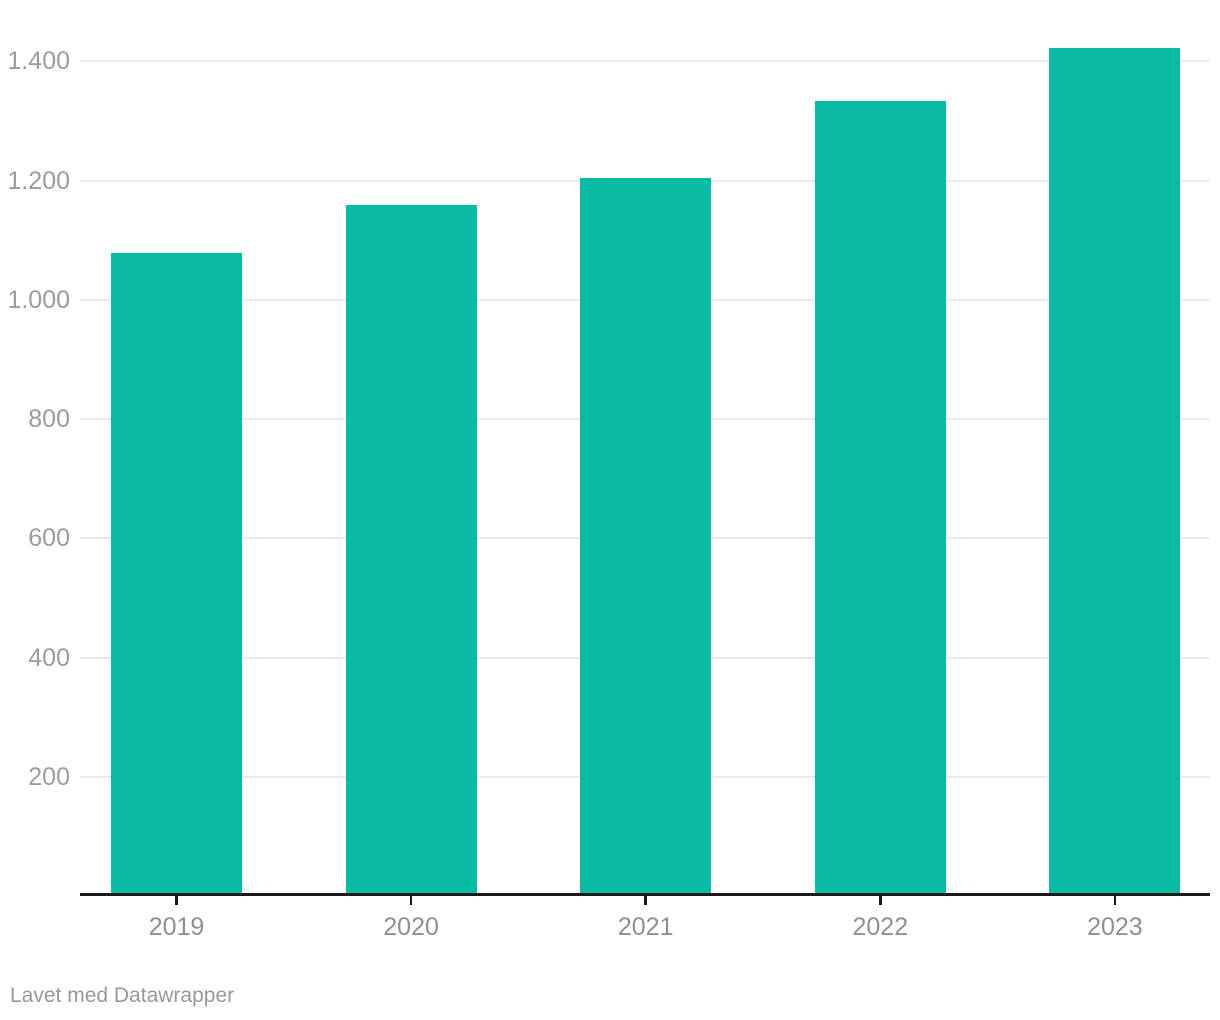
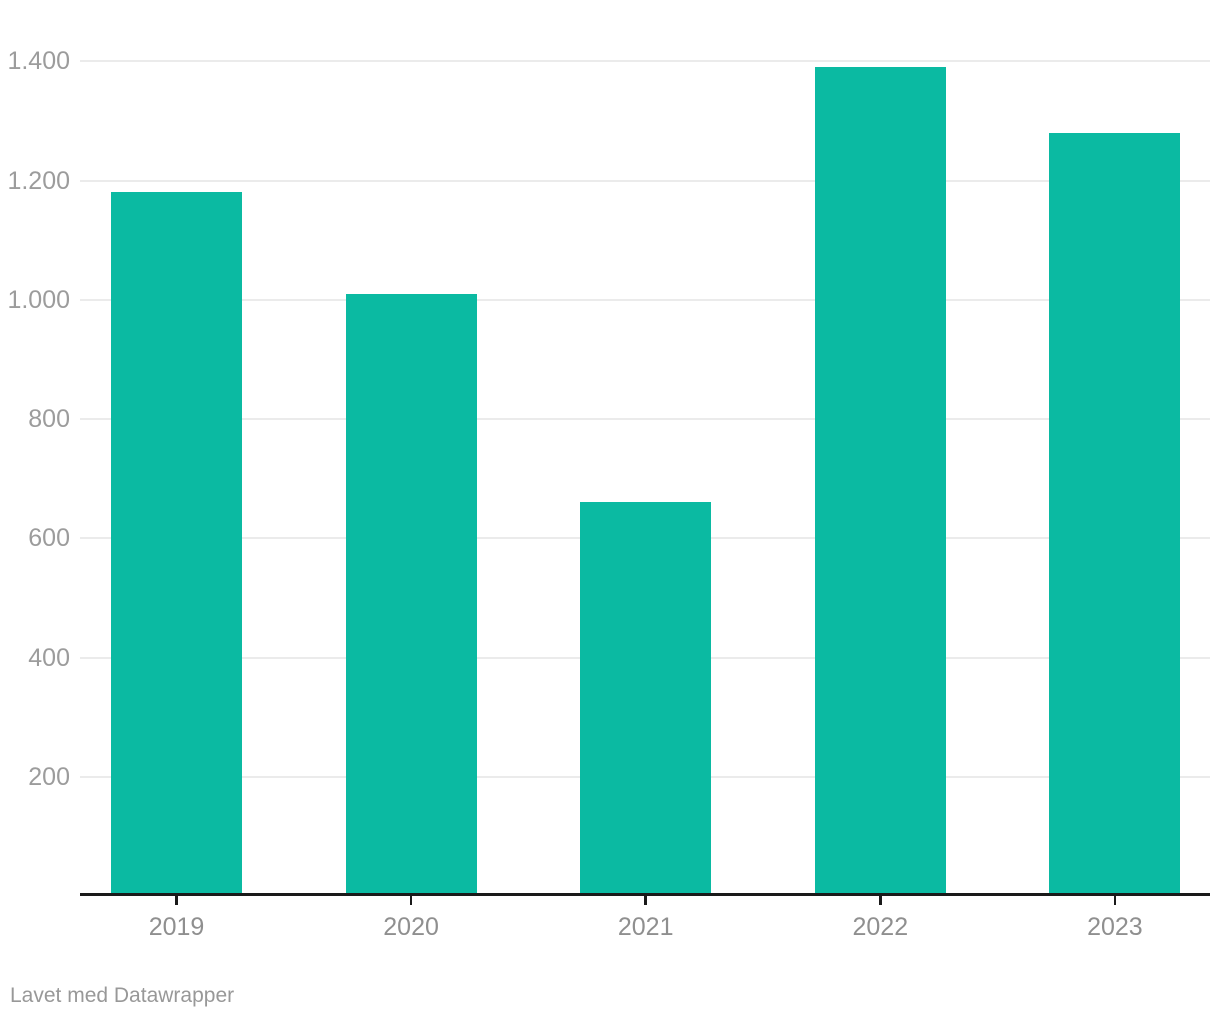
2019: 1080 -> 1180
2020: 1160 -> 1010
2021: 1200 -> 660
2022: 1330 -> 1390
2023: 1420 -> 1280
